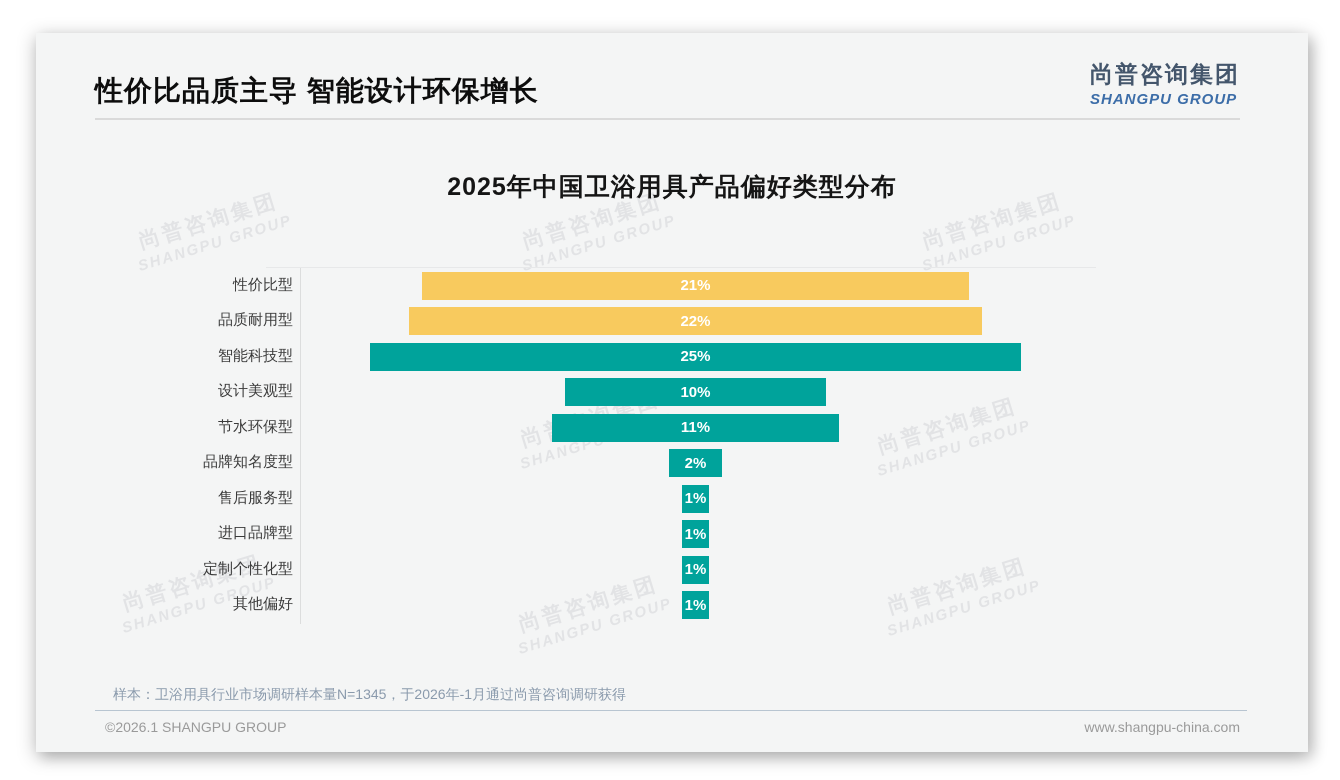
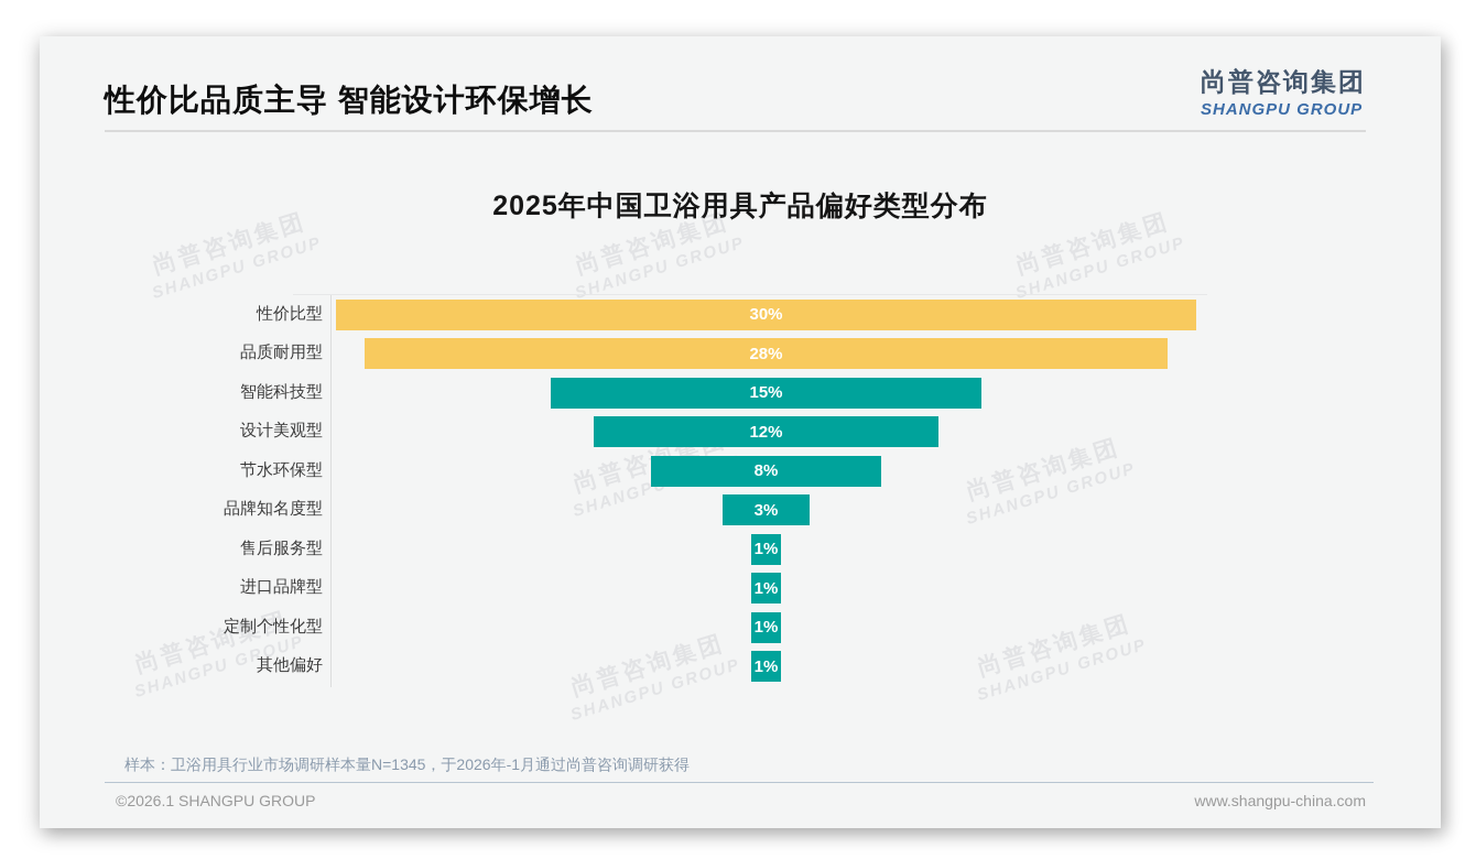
性价比型: 21% -> 30%
品质耐用型: 22% -> 28%
智能科技型: 25% -> 15%
设计美观型: 10% -> 12%
节水环保型: 11% -> 8%
品牌知名度型: 2% -> 3%
